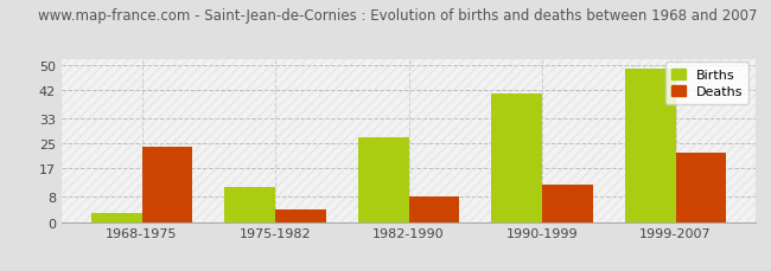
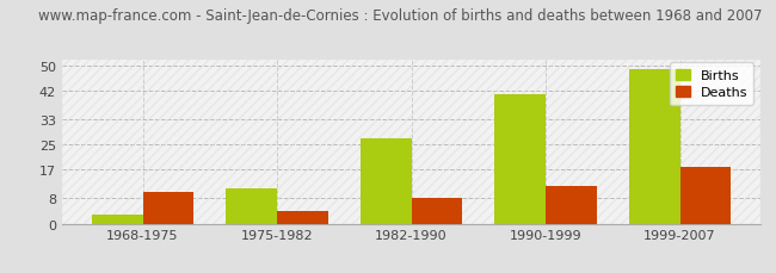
Deaths/1968-1975: 24 -> 10
Deaths/1999-2007: 22 -> 18
